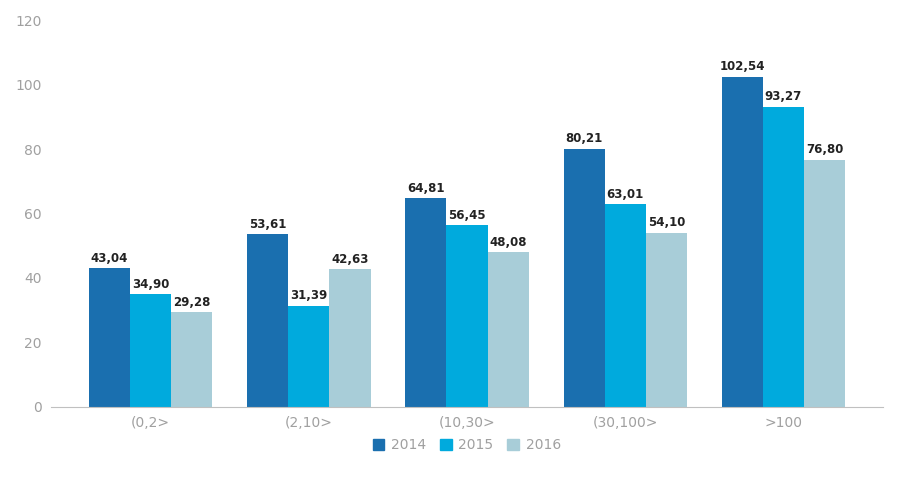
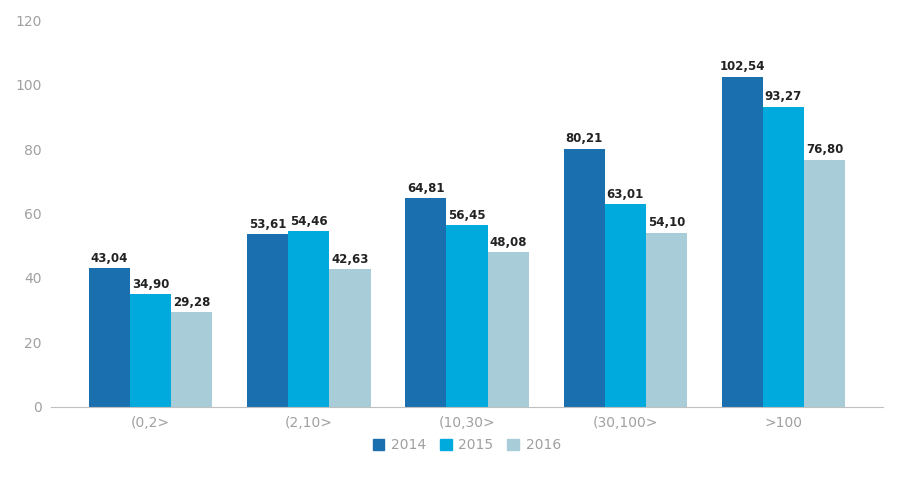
2015/(2,10>: 31,39 -> 54,46
